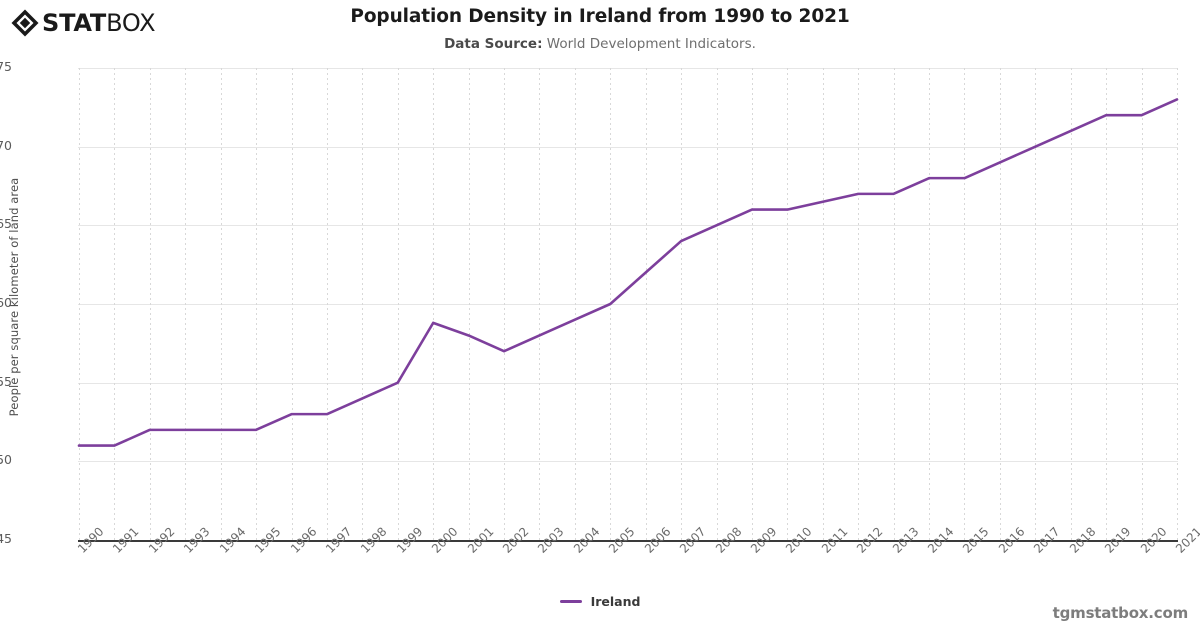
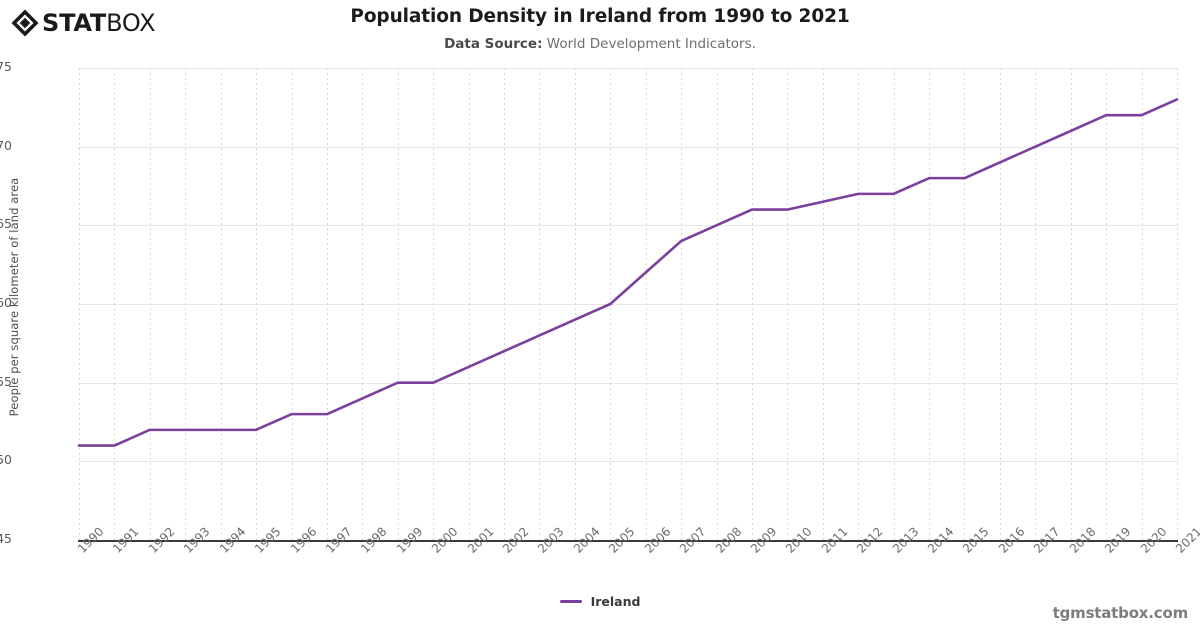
2000: 58.8 -> 55.0
2001: 58.0 -> 56.0
